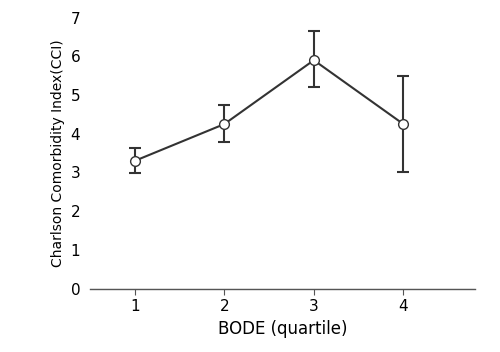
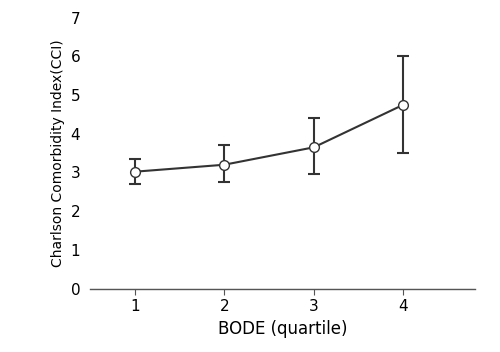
1: 3.30 -> 3.02
2: 4.25 -> 3.20
3: 5.90 -> 3.65
4: 4.25 -> 4.75
